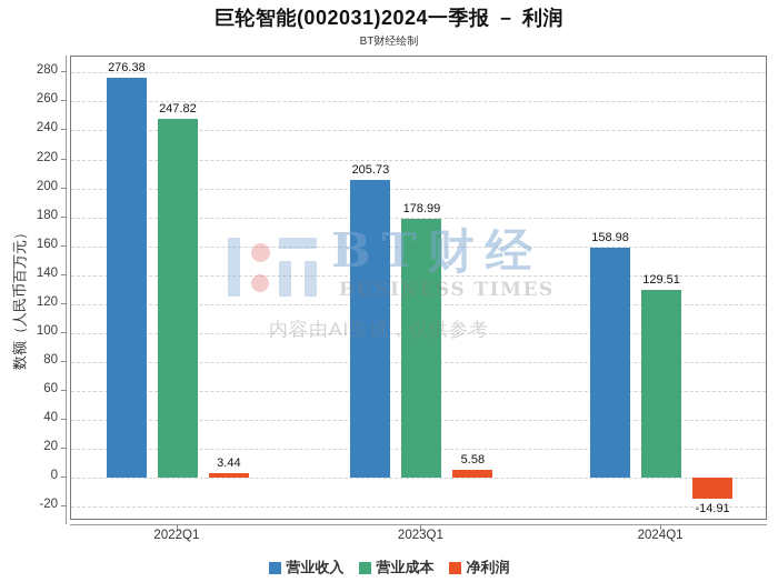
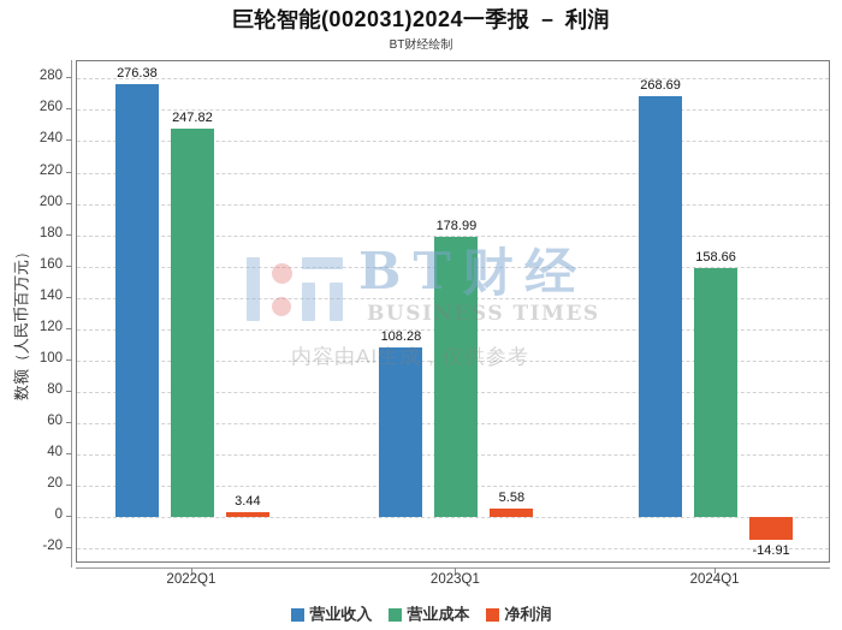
营业收入/2023Q1: 205.73 -> 108.28
营业收入/2024Q1: 158.98 -> 268.69
营业成本/2024Q1: 129.51 -> 158.66
